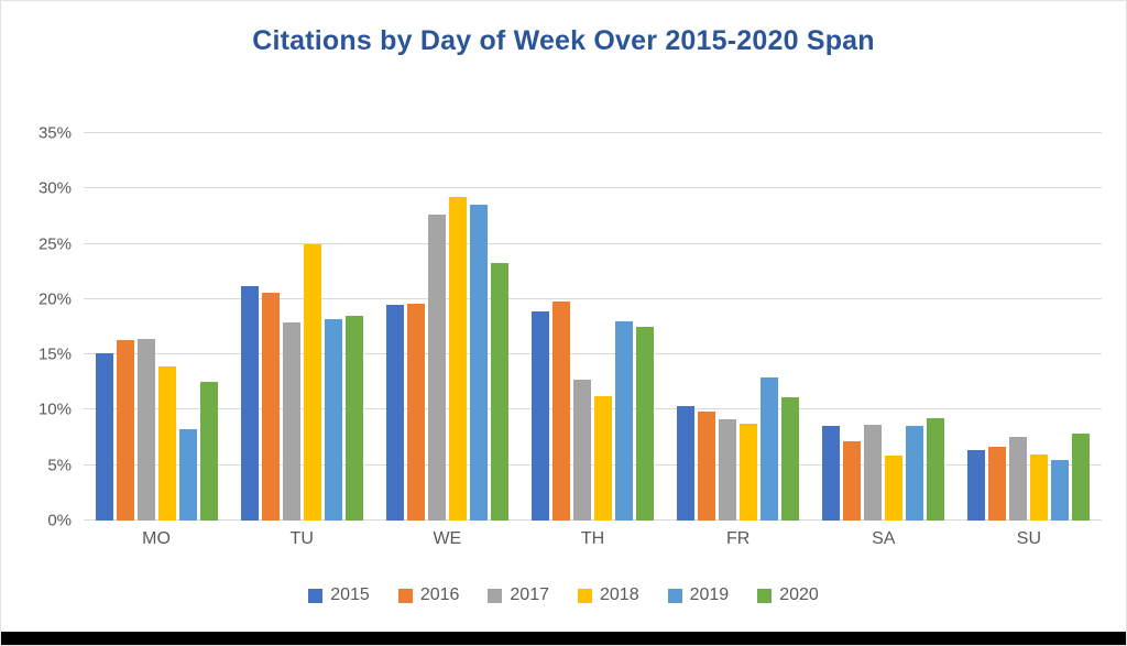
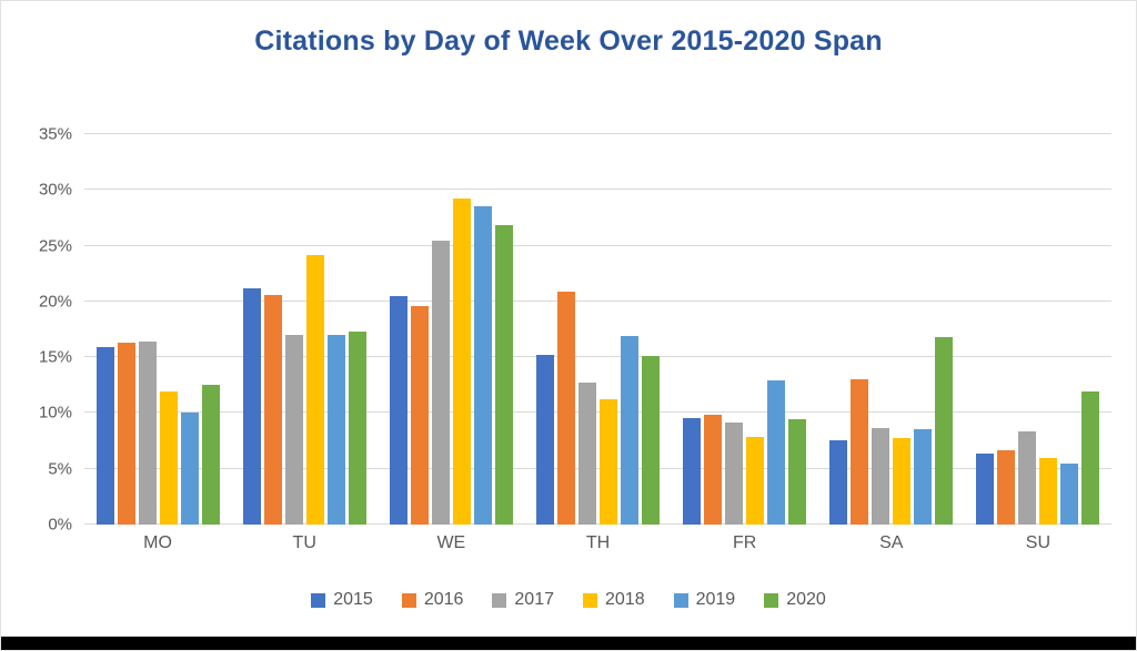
2015/MO: 15.1% -> 15.9%
2018/MO: 13.9% -> 11.9%
2019/MO: 8.3% -> 10.0%
2017/TU: 17.9% -> 17.0%
2018/TU: 25.0% -> 24.2%
2019/TU: 18.2% -> 17.0%
2020/TU: 18.5% -> 17.3%
2015/WE: 19.5% -> 20.5%
2017/WE: 27.6% -> 25.5%
2020/WE: 23.3% -> 26.8%
2015/TH: 18.9% -> 15.2%
2016/TH: 19.8% -> 20.9%
2019/TH: 18.0% -> 16.9%
2020/TH: 17.5% -> 15.1%
2015/FR: 10.3% -> 9.5%
2018/FR: 8.8% -> 7.9%
2020/FR: 11.1% -> 9.4%
2015/SA: 8.6% -> 7.6%
2016/SA: 7.2% -> 13.0%
2018/SA: 5.9% -> 7.8%
2020/SA: 9.2% -> 16.8%
2017/SU: 7.6% -> 8.4%
2020/SU: 7.9% -> 11.9%
